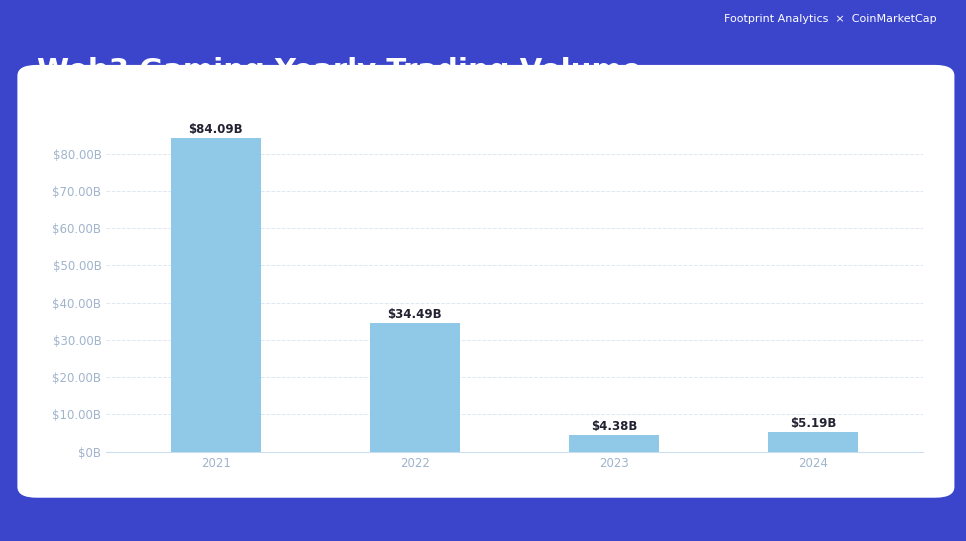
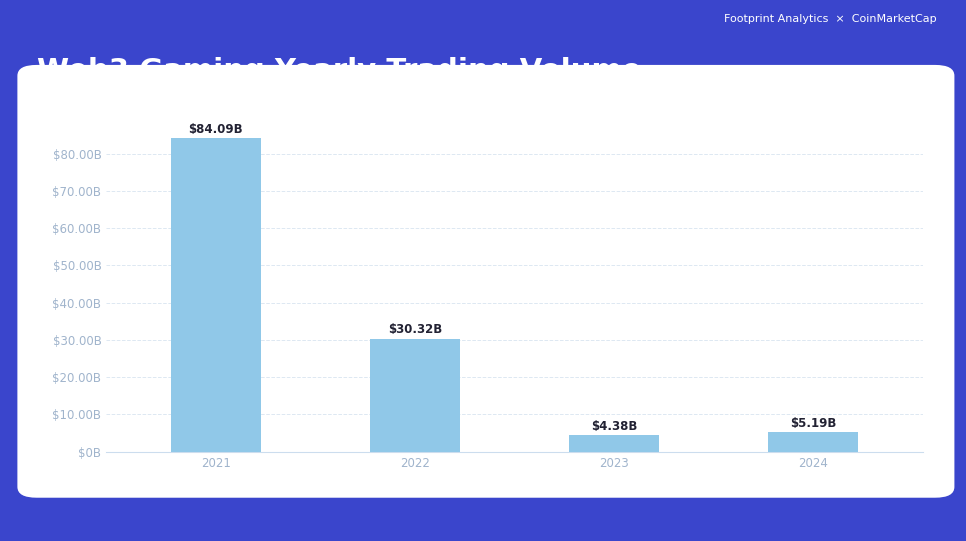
2022: $34.49B -> $30.32B
